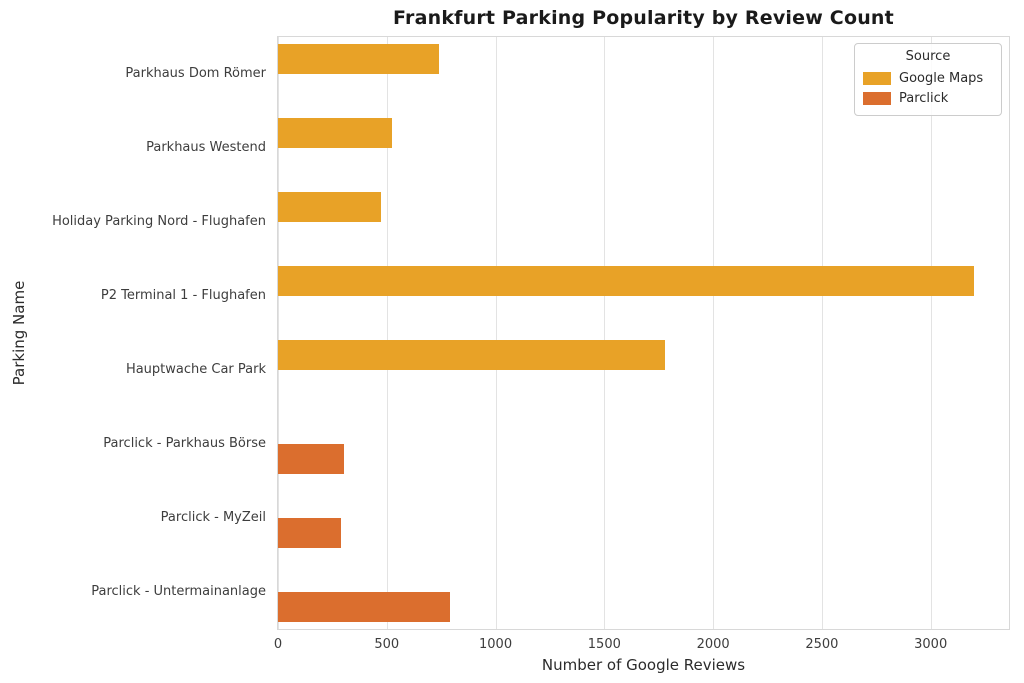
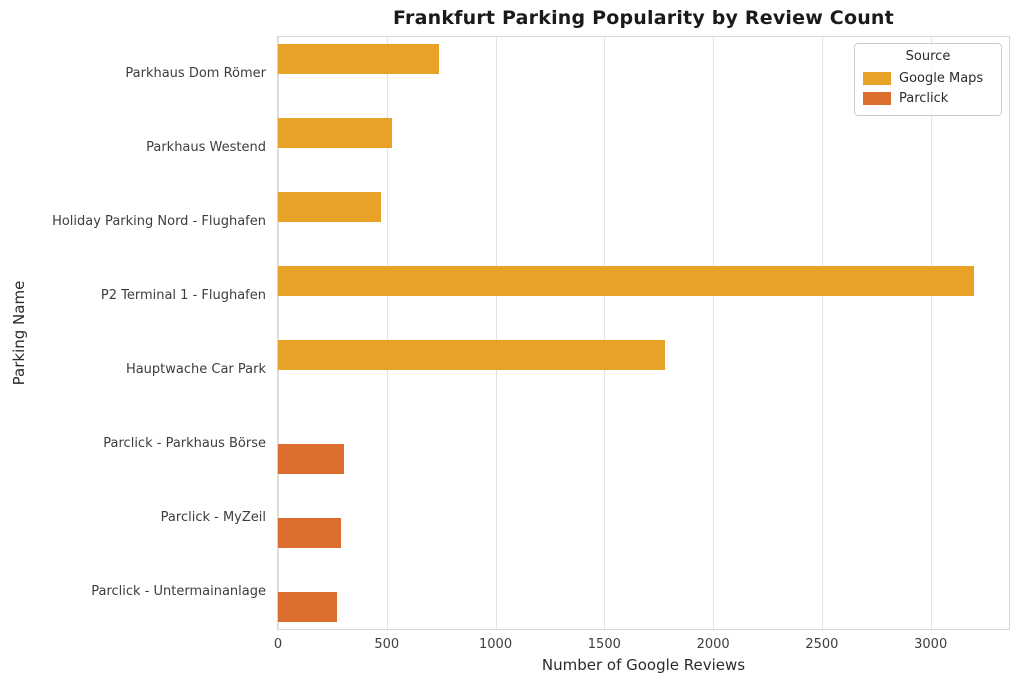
Parclick/Parclick - Untermainanlage: 790 -> 270
